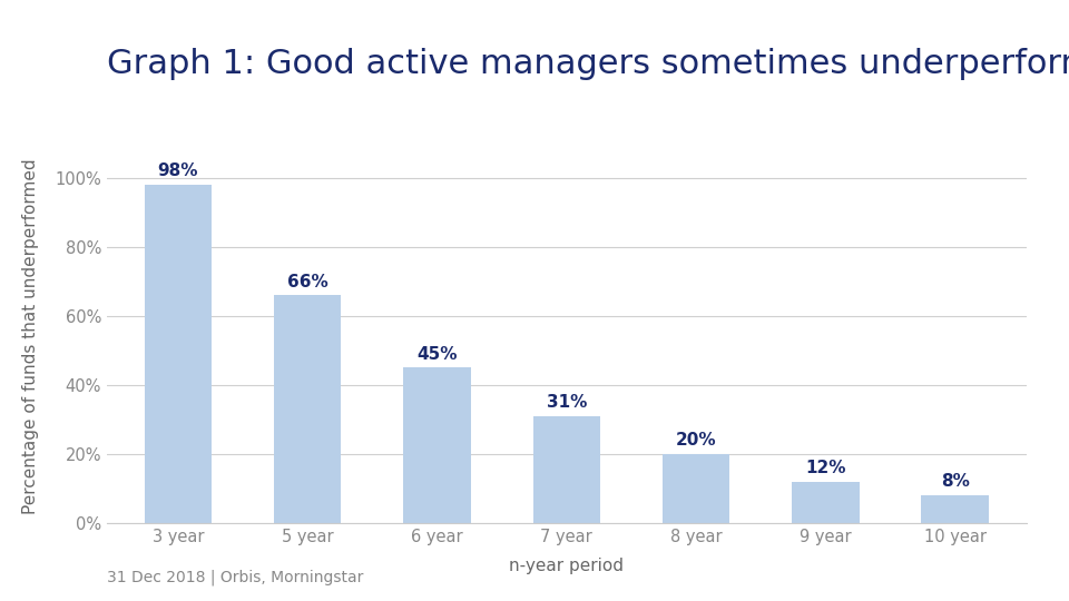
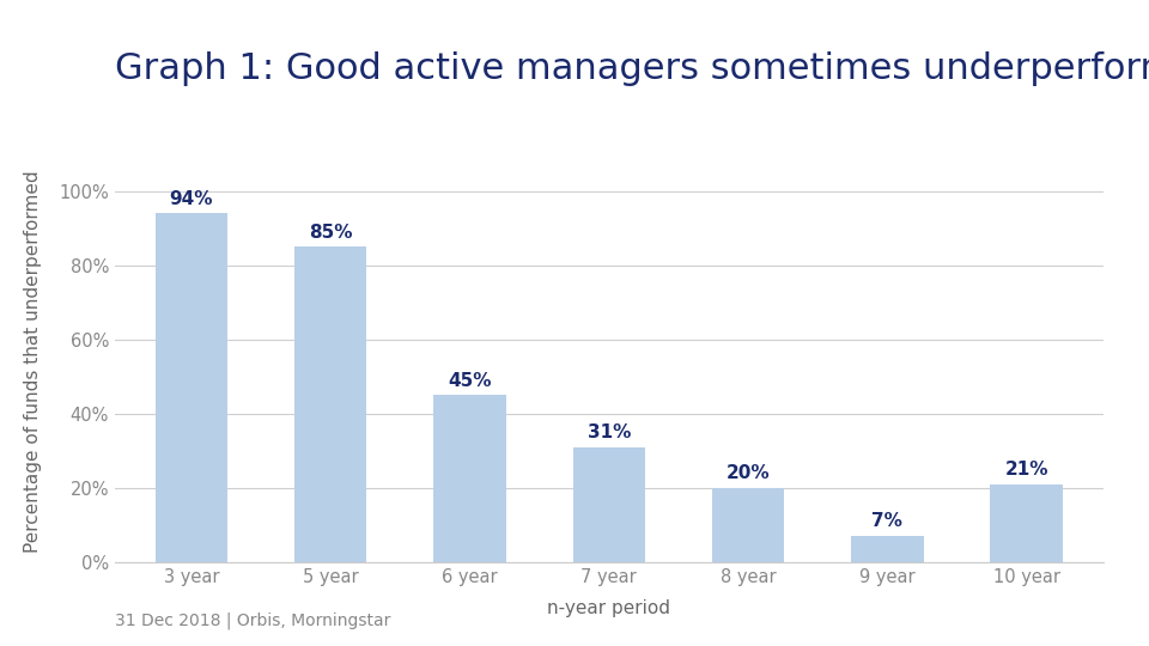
3 year: 98% -> 94%
5 year: 66% -> 85%
9 year: 12% -> 7%
10 year: 8% -> 21%
